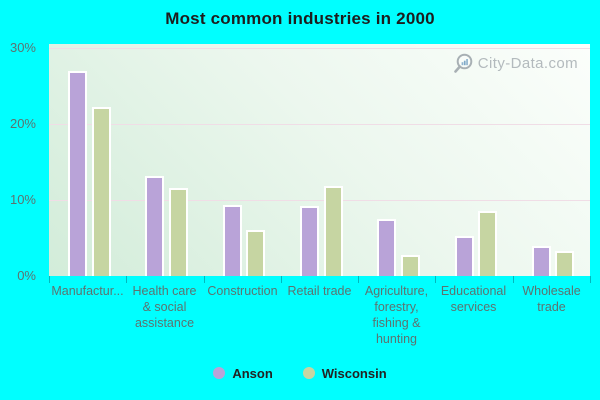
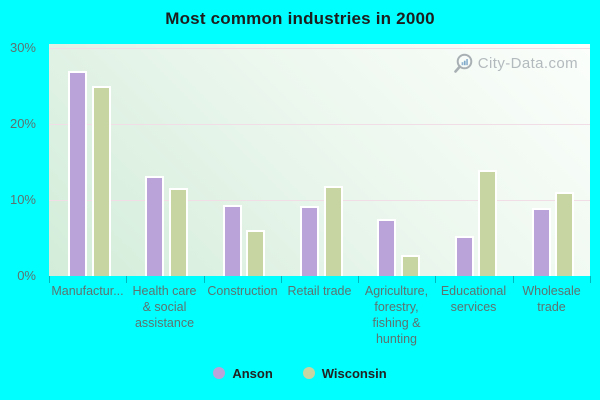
Wisconsin/Manufactur...: 22% -> 25%
Wisconsin/Educational services: 9% -> 14%
Anson/Wholesale trade: 4% -> 9%
Wisconsin/Wholesale trade: 3% -> 11%
